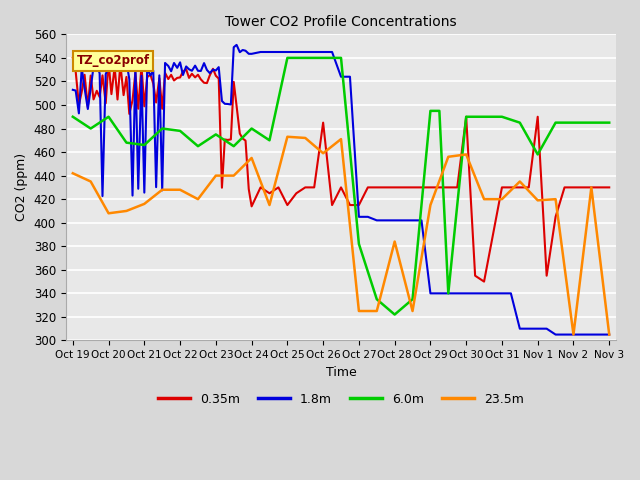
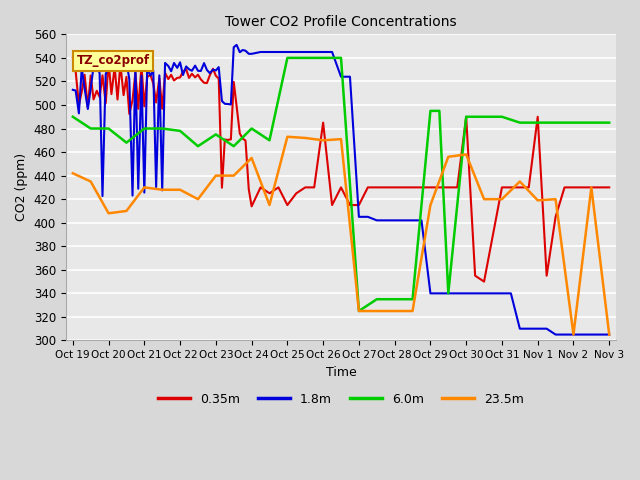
6.0m/Oct 20: 490 -> 480
6.0m/Oct 21: 466 -> 480
23.5m/Oct 21: 416 -> 430
23.5m/Oct 26: 459 -> 470
6.0m/Oct 27: 382 -> 325
6.0m/Oct 28: 322 -> 335
23.5m/Oct 28: 384 -> 325
6.0m/Nov 1: 458 -> 485
